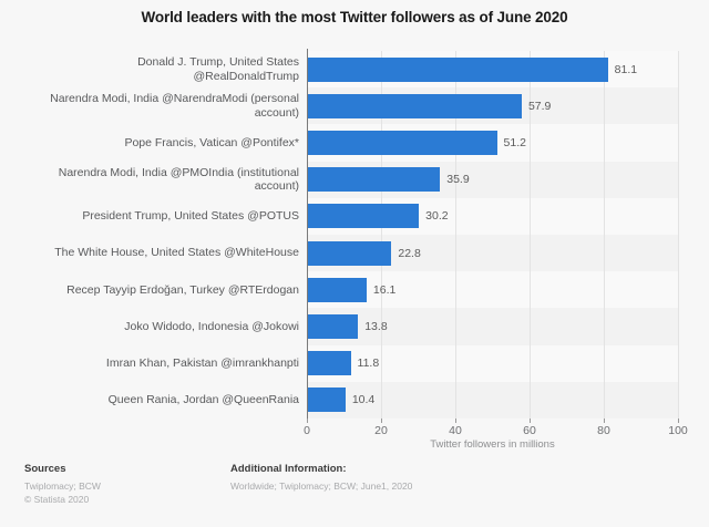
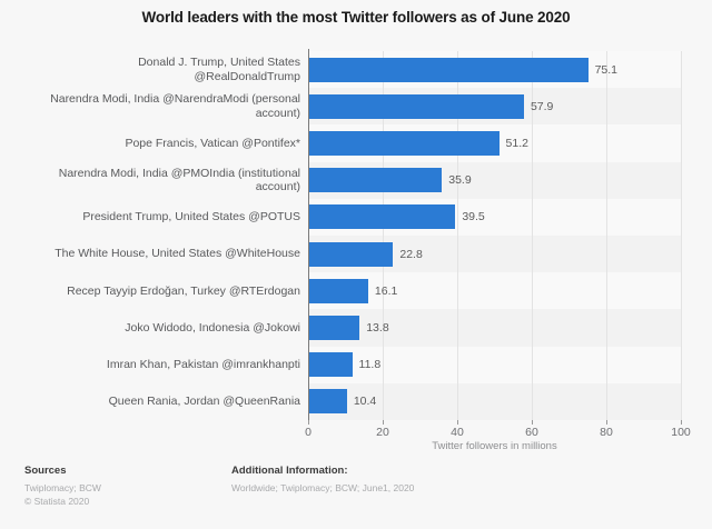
Donald J. Trump, United States @RealDonaldTrump: 81.1 -> 75.1
President Trump, United States @POTUS: 30.2 -> 39.5
